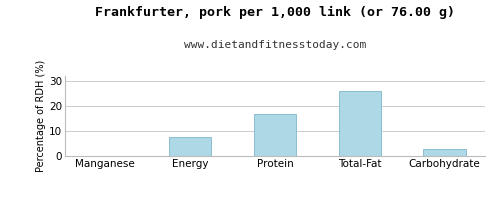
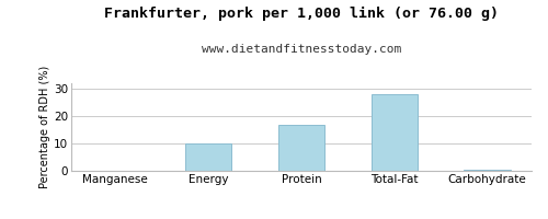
Energy: 7.5 -> 10.0
Total-Fat: 26.0 -> 28.0
Carbohydrate: 3.0 -> 0.3
